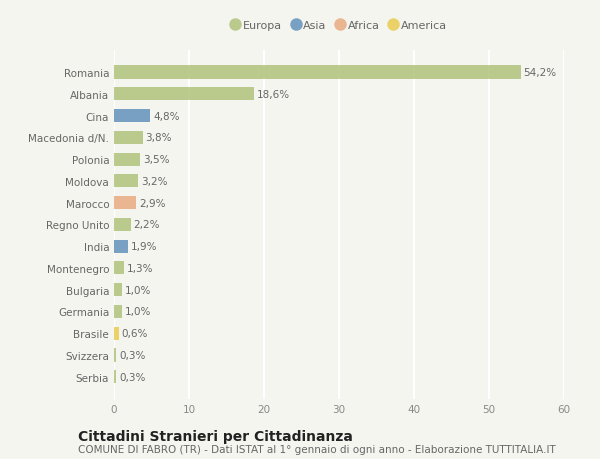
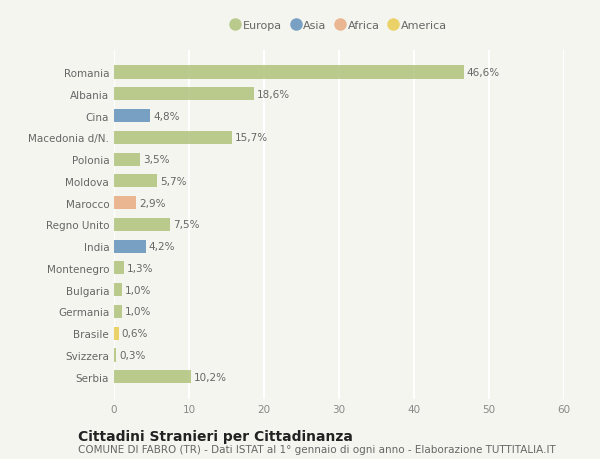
Romania: 54,2% -> 46,6%
Macedonia d/N.: 3,8% -> 15,7%
Moldova: 3,2% -> 5,7%
Regno Unito: 2,2% -> 7,5%
India: 1,9% -> 4,2%
Serbia: 0,3% -> 10,2%
